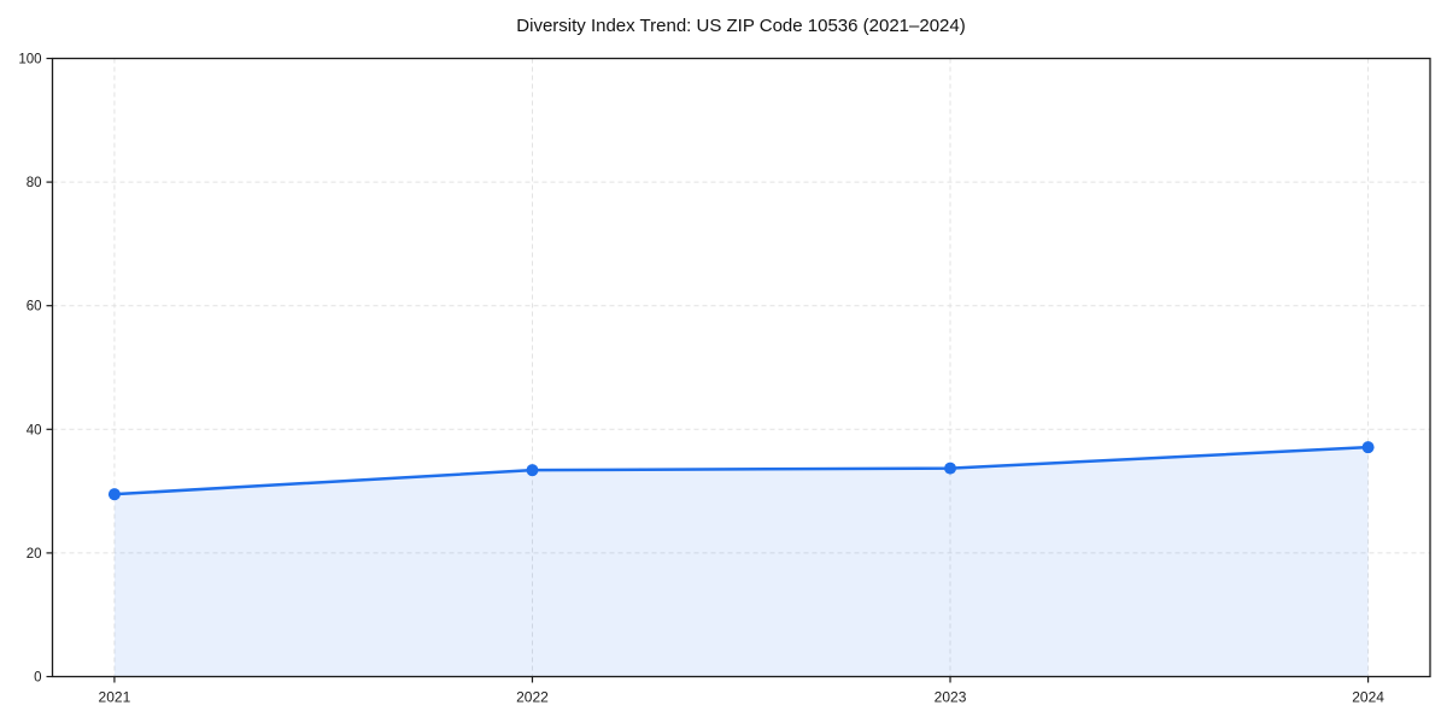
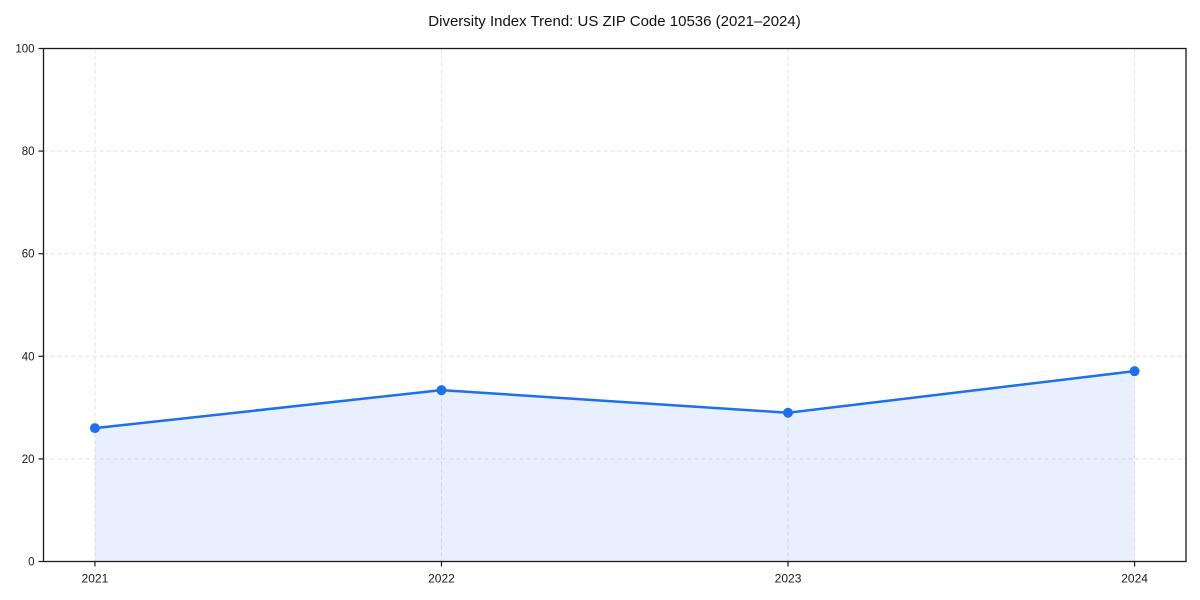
2021: 30 -> 26
2023: 34 -> 29
